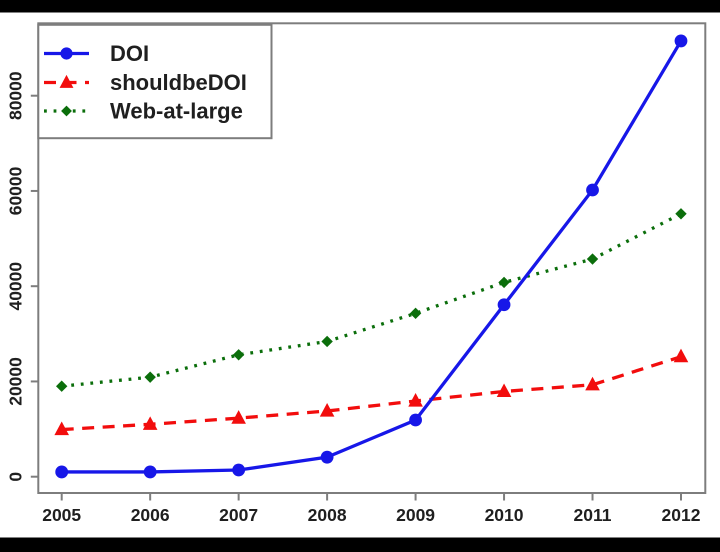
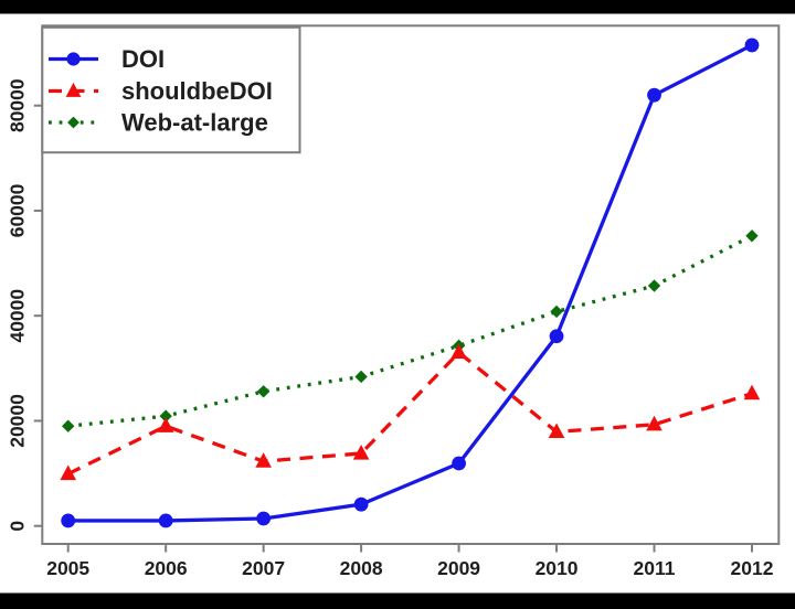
shouldbeDOI/2006: 11000 -> 19000
shouldbeDOI/2009: 16000 -> 33000
DOI/2011: 60000 -> 82000
